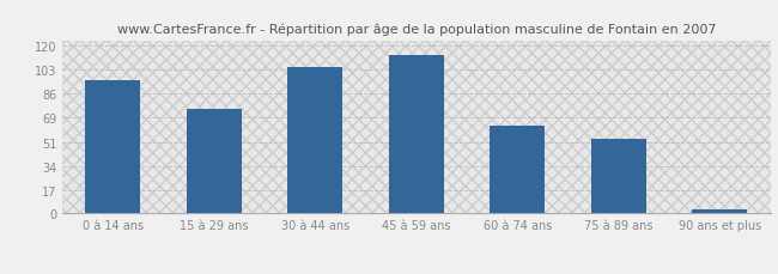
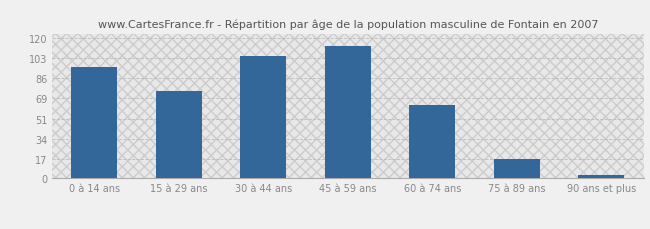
75 à 89 ans: 53 -> 17
